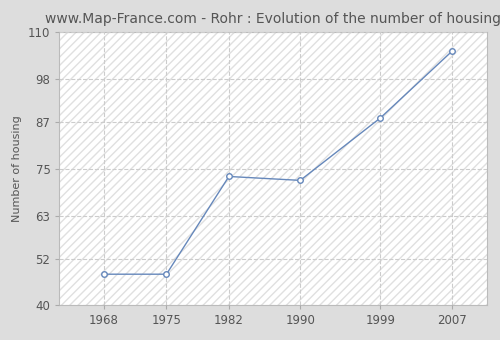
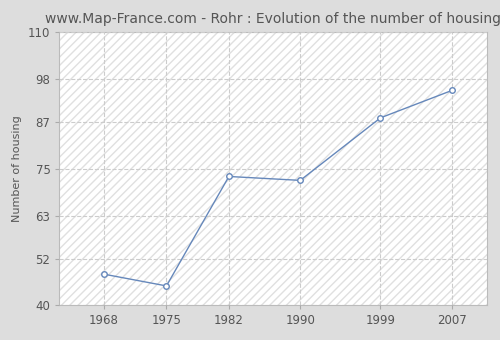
1975: 48 -> 45
2007: 105 -> 95
